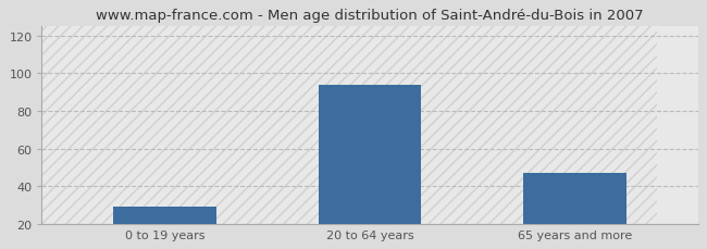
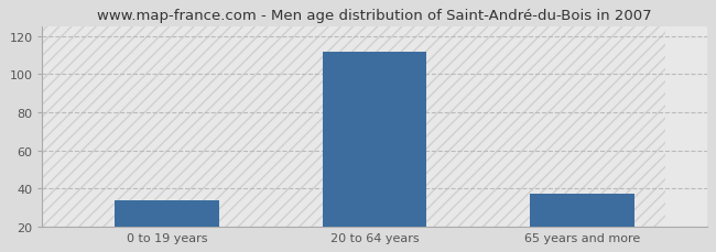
0 to 19 years: 29 -> 34
20 to 64 years: 94 -> 112
65 years and more: 47 -> 37
